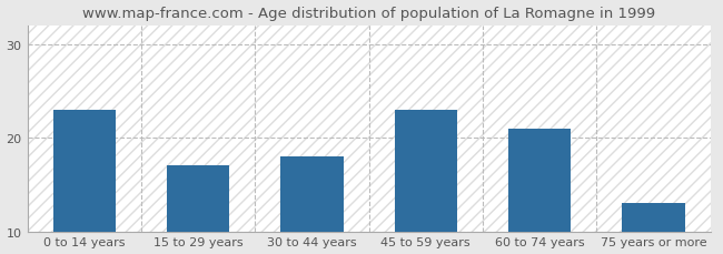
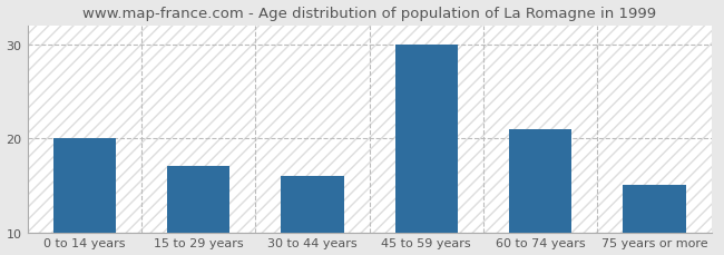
0 to 14 years: 23 -> 20
30 to 44 years: 18 -> 16
45 to 59 years: 23 -> 30
75 years or more: 13 -> 15
